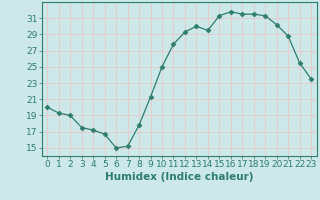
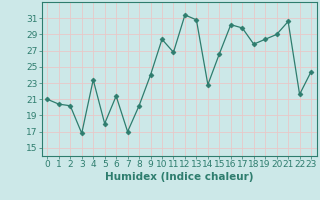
0: 20.0 -> 21.0
1: 19.3 -> 20.4
2: 19.0 -> 20.2
3: 17.5 -> 16.8
4: 17.2 -> 23.4
5: 16.7 -> 18.0
6: 15.0 -> 21.4
7: 15.2 -> 17.0
8: 17.8 -> 20.2
9: 21.3 -> 24.0
10: 25.0 -> 28.4
11: 27.8 -> 26.8
12: 29.3 -> 31.4
13: 30.0 -> 30.8
14: 29.5 -> 22.8
15: 31.3 -> 26.6
16: 31.8 -> 30.2
17: 31.5 -> 29.8
18: 31.5 -> 27.8
19: 31.3 -> 28.4
20: 30.2 -> 29.0
21: 28.8 -> 30.6
22: 25.5 -> 21.6
23: 23.5 -> 24.4
